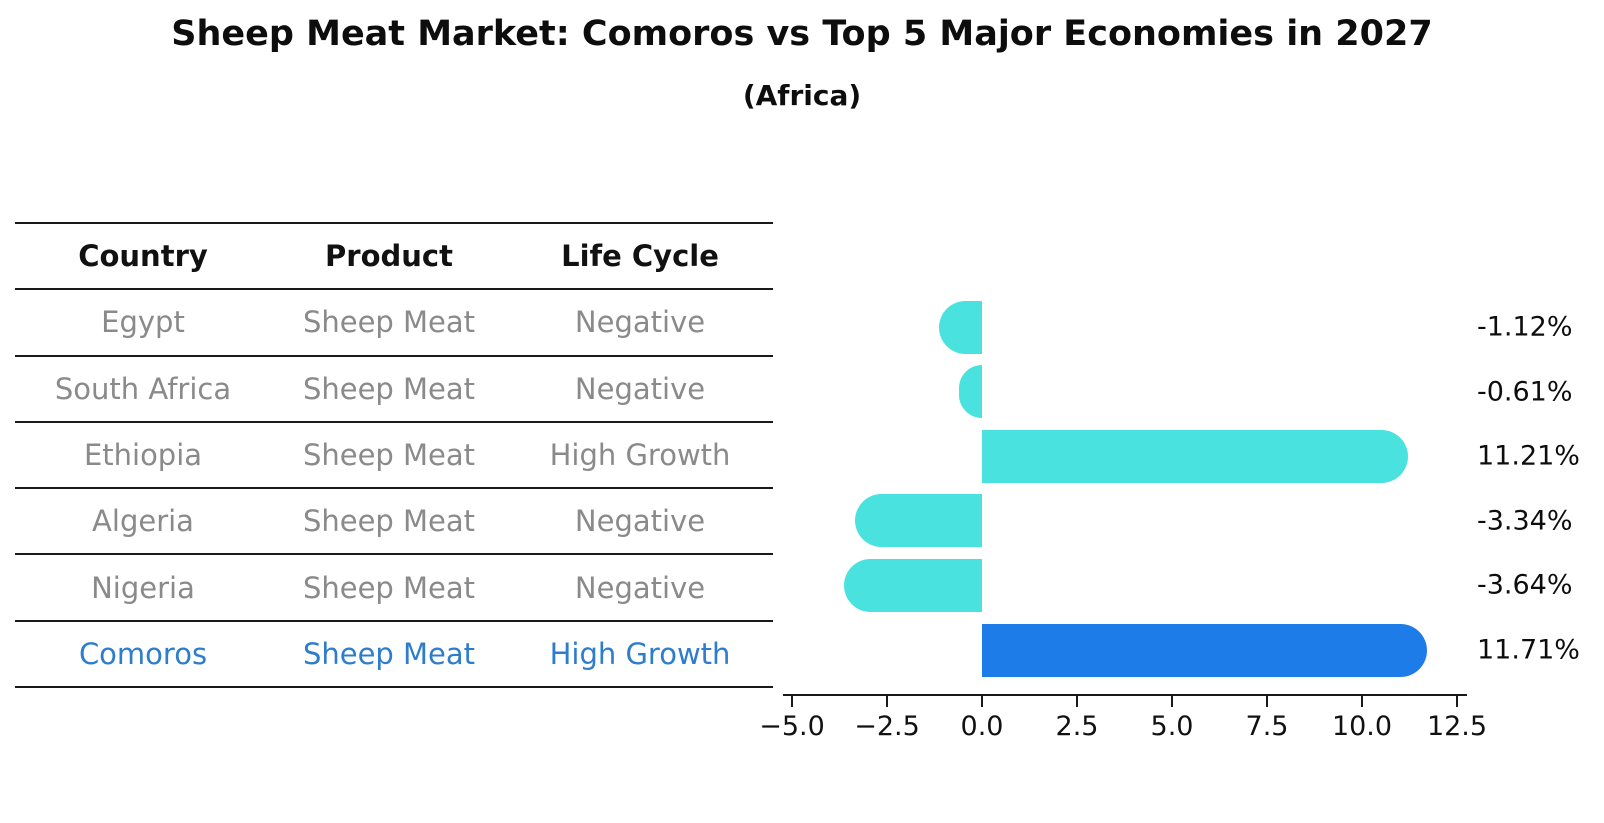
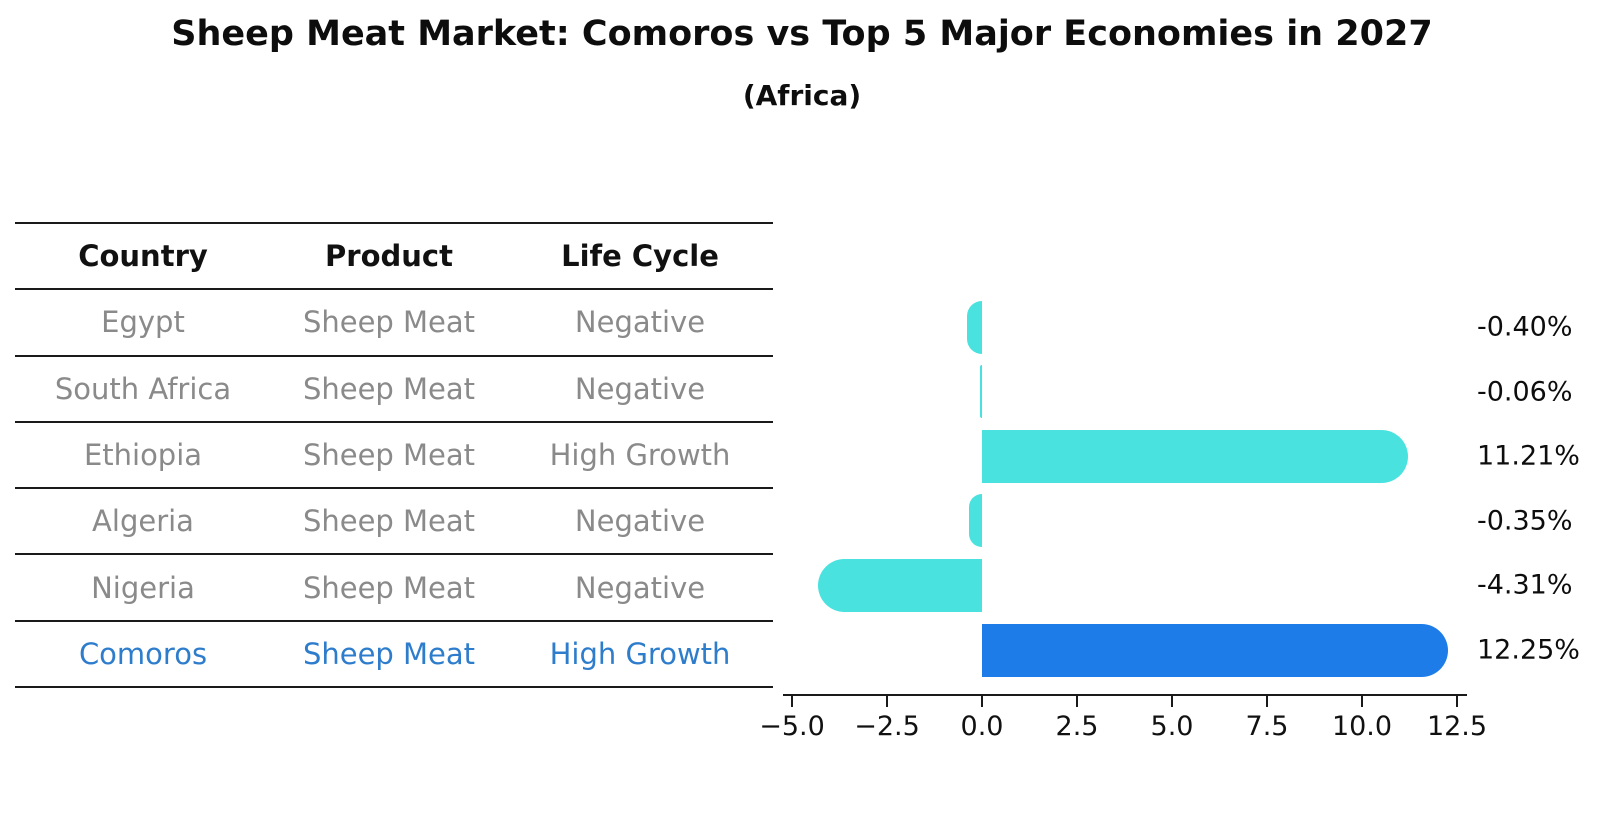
Egypt: -1.12% -> -0.40%
South Africa: -0.61% -> -0.06%
Algeria: -3.34% -> -0.35%
Nigeria: -3.64% -> -4.31%
Comoros: 11.71% -> 12.25%
